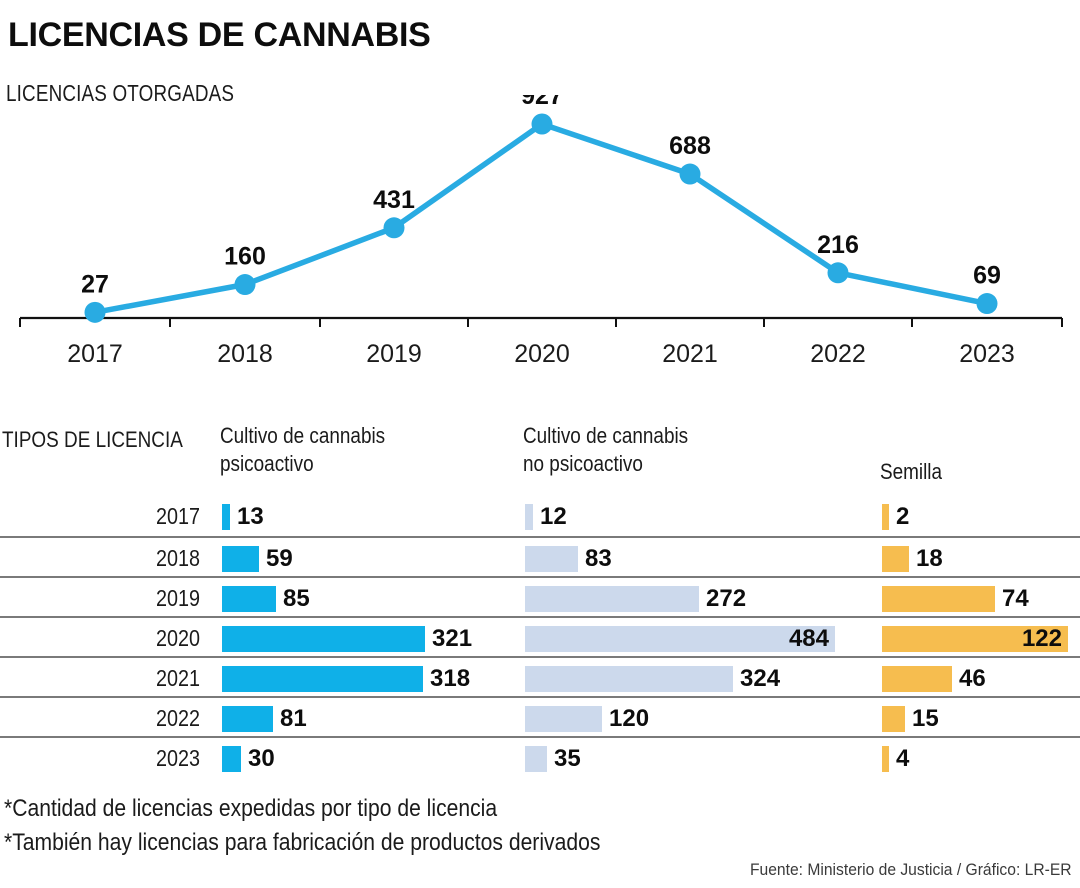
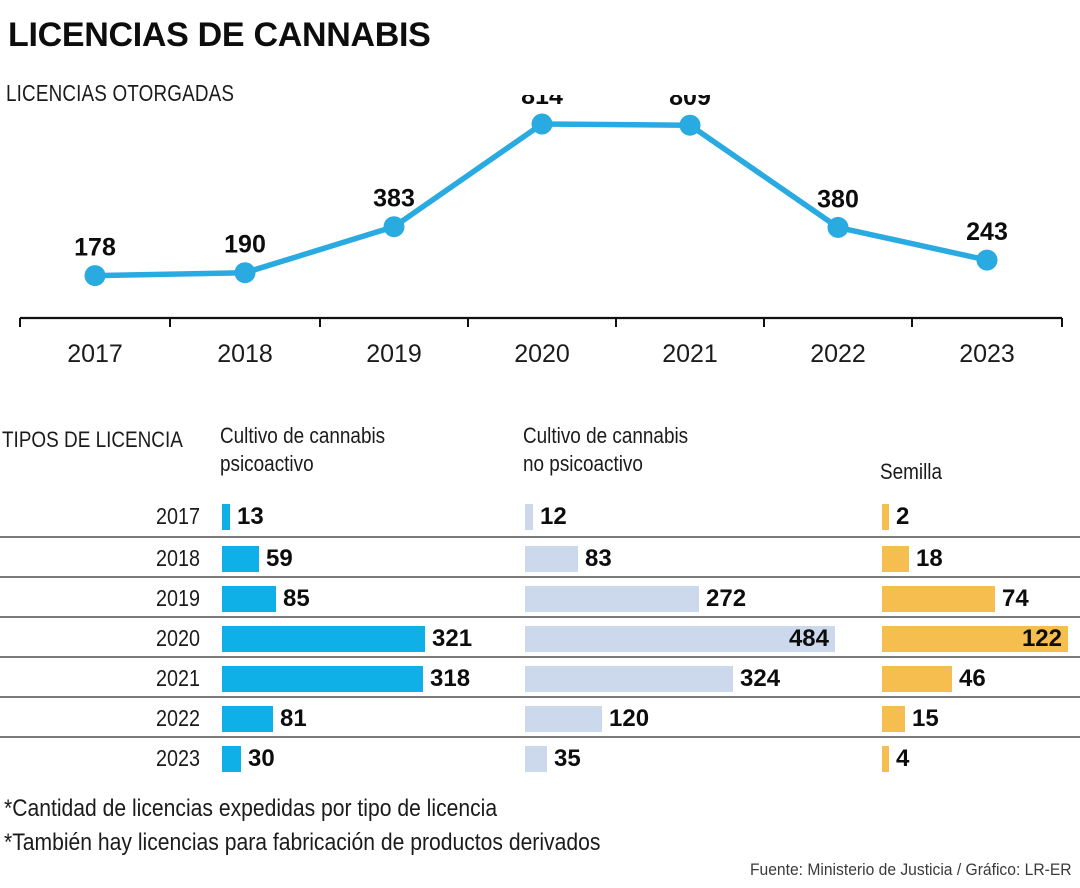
LICENCIAS OTORGADAS/2017: 27 -> 178
LICENCIAS OTORGADAS/2018: 160 -> 190
LICENCIAS OTORGADAS/2019: 431 -> 383
LICENCIAS OTORGADAS/2020: 927 -> 814
LICENCIAS OTORGADAS/2021: 688 -> 809
LICENCIAS OTORGADAS/2022: 216 -> 380
LICENCIAS OTORGADAS/2023: 69 -> 243
